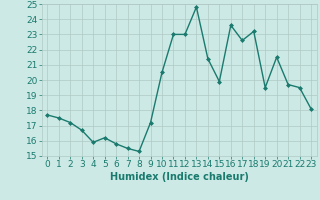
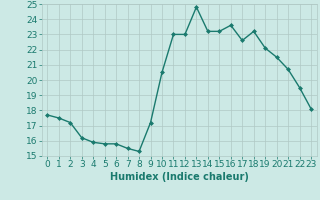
3: 16.7 -> 16.2
5: 16.2 -> 15.8
14: 21.4 -> 23.2
15: 19.9 -> 23.2
19: 19.5 -> 22.1
21: 19.7 -> 20.7
